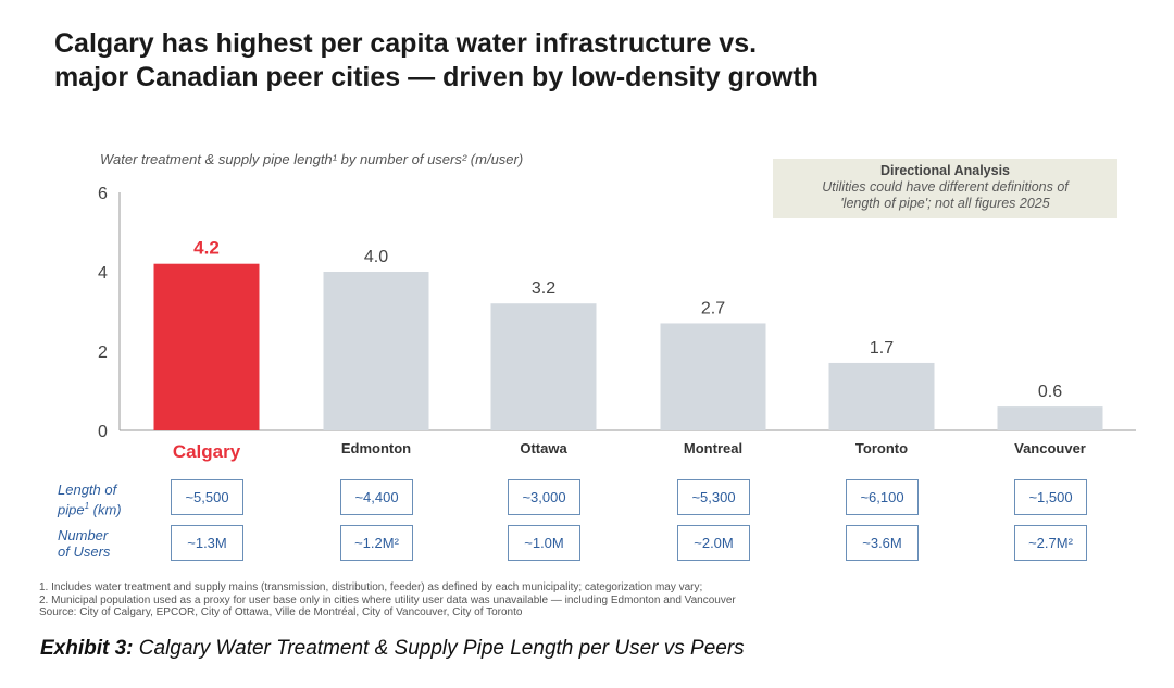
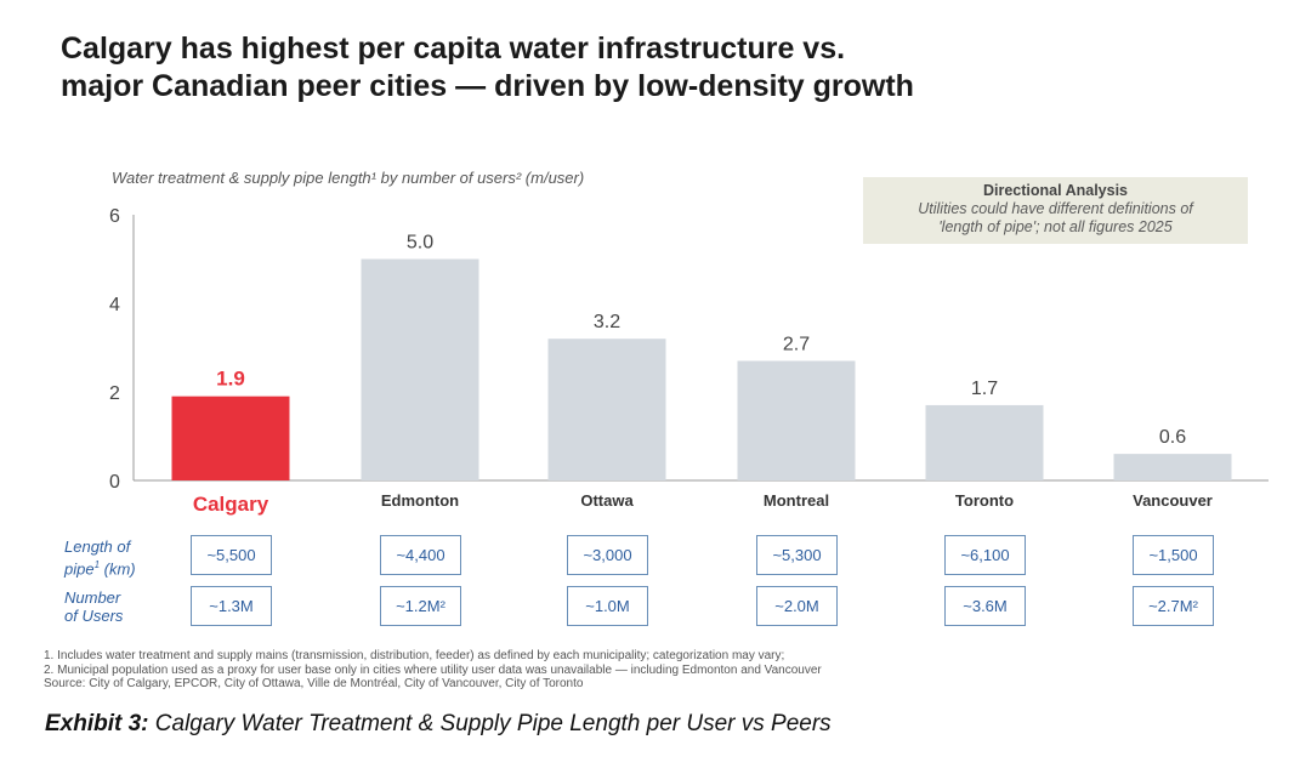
Calgary: 4.2 -> 1.9
Edmonton: 4.0 -> 5.0
